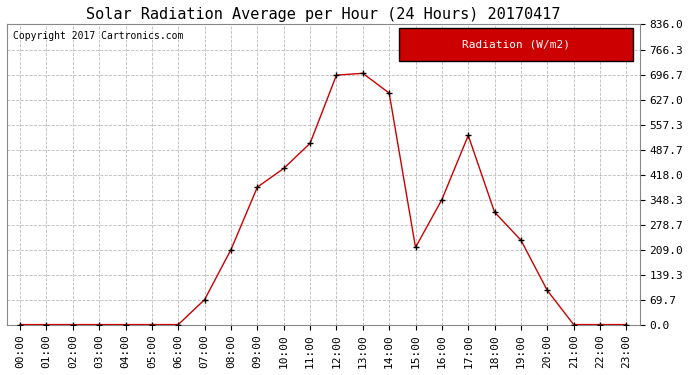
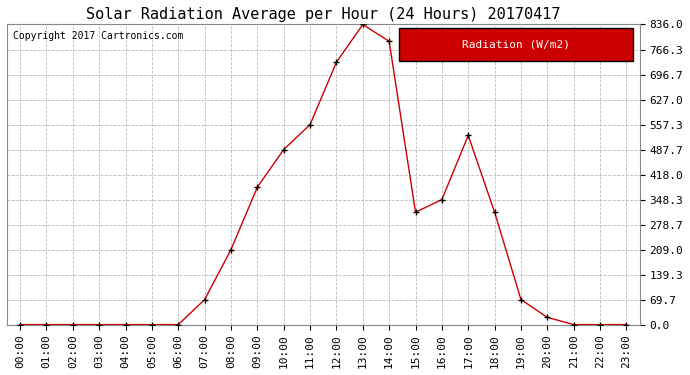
10:00: 435 -> 488
11:00: 505 -> 557
12:00: 695 -> 731
13:00: 700 -> 836
14:00: 645 -> 789
15:00: 215 -> 313
19:00: 235 -> 70
20:00: 95 -> 20
